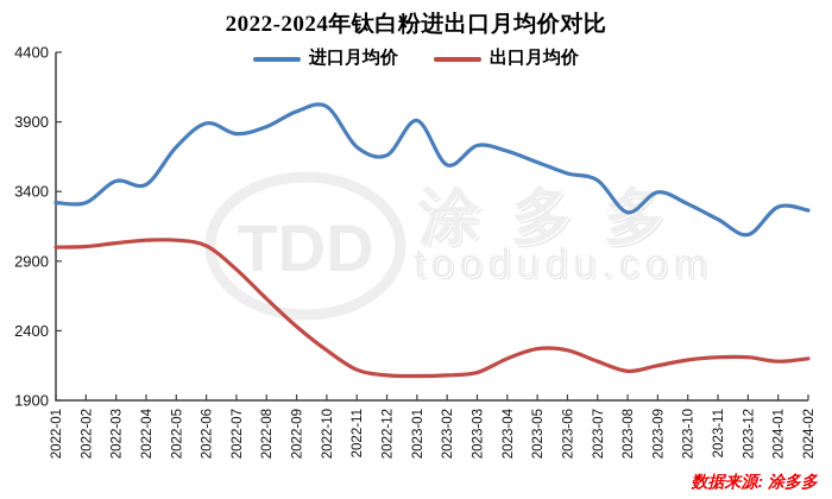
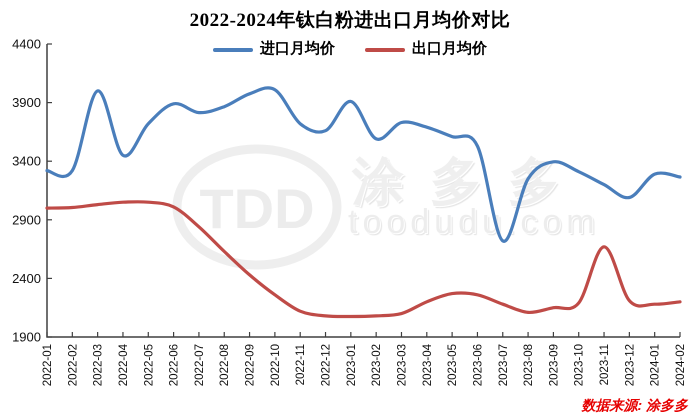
进口月均价/2022-03: 3480 -> 4000
进口月均价/2023-07: 3480 -> 2720
出口月均价/2023-11: 2210 -> 2670
